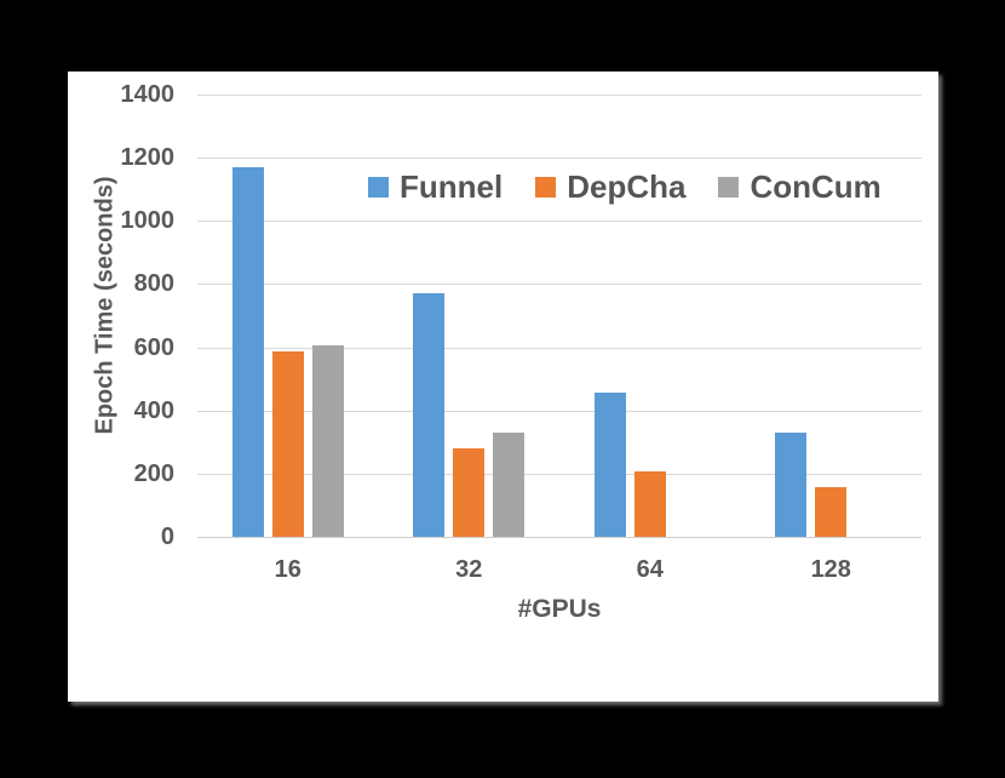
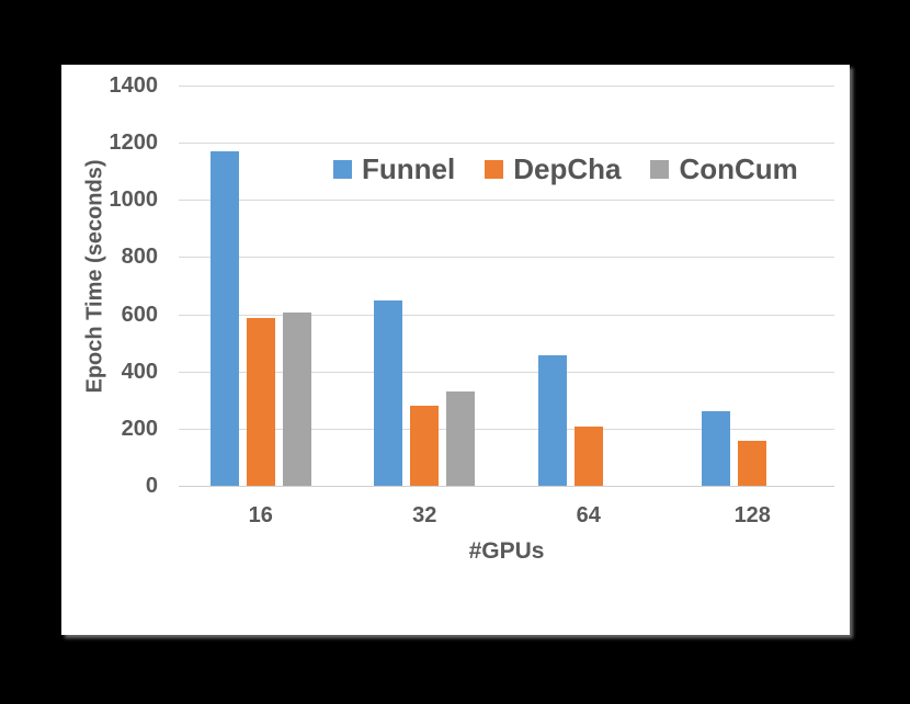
Funnel/32: 770 -> 650
Funnel/128: 330 -> 260
